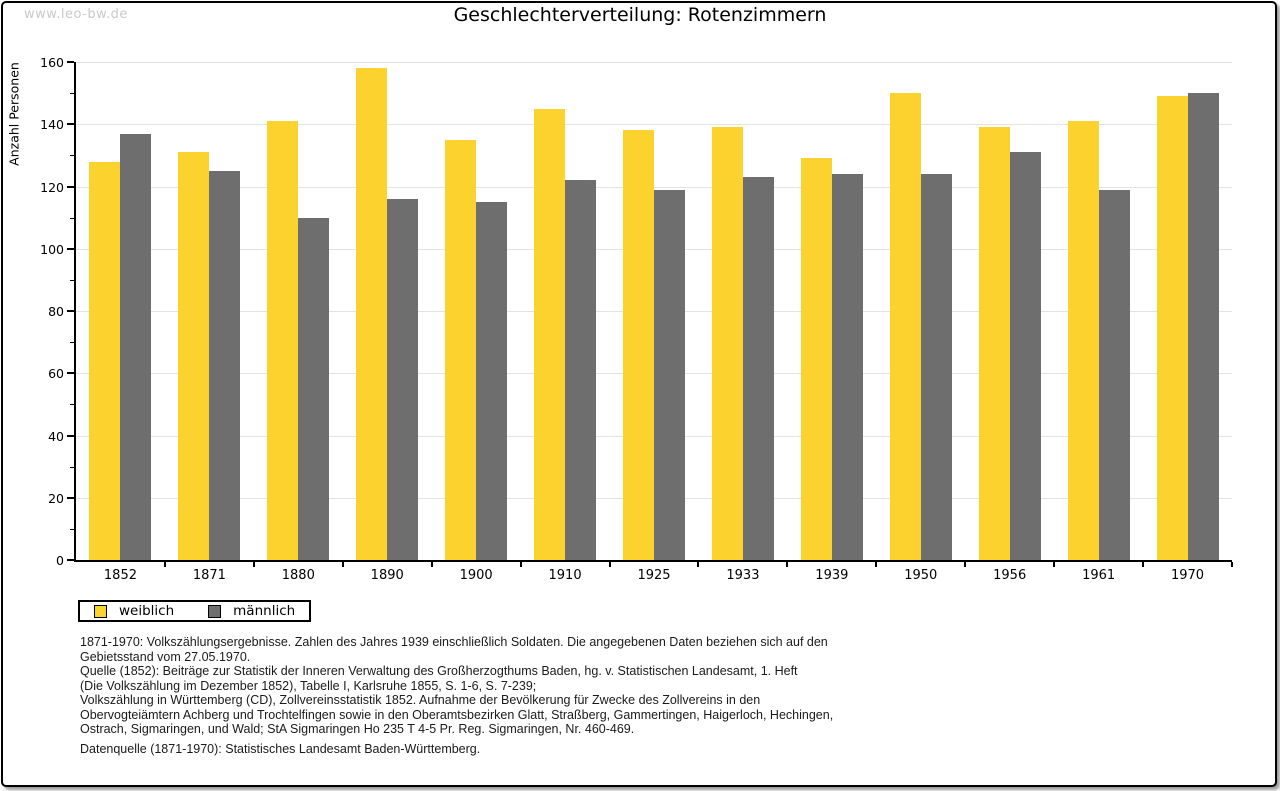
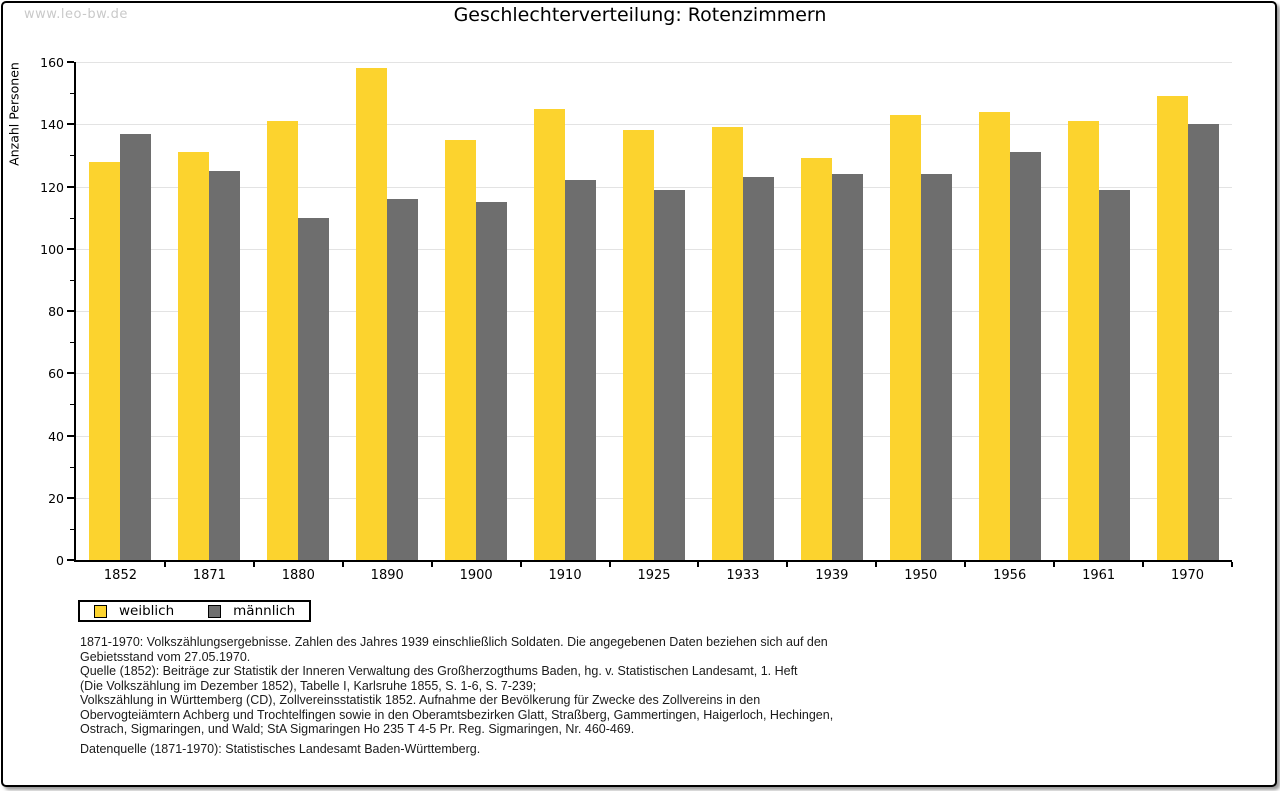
weiblich/1950: 150 -> 143
weiblich/1956: 139 -> 144
männlich/1970: 150 -> 140
